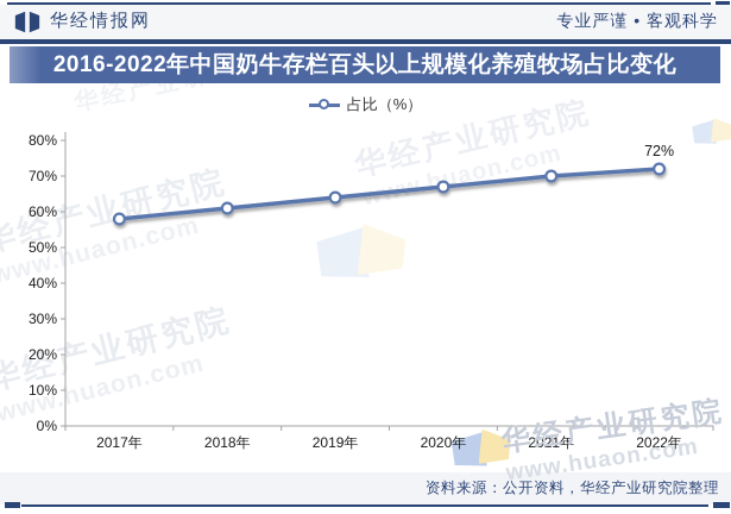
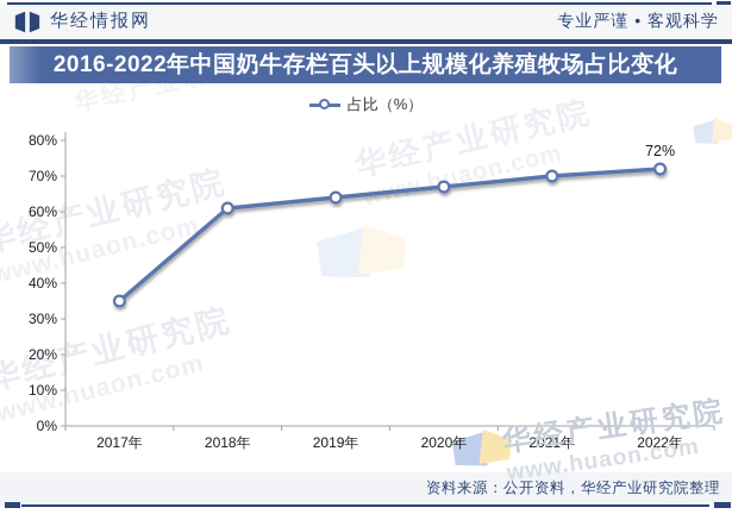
2017年: 58% -> 35%
